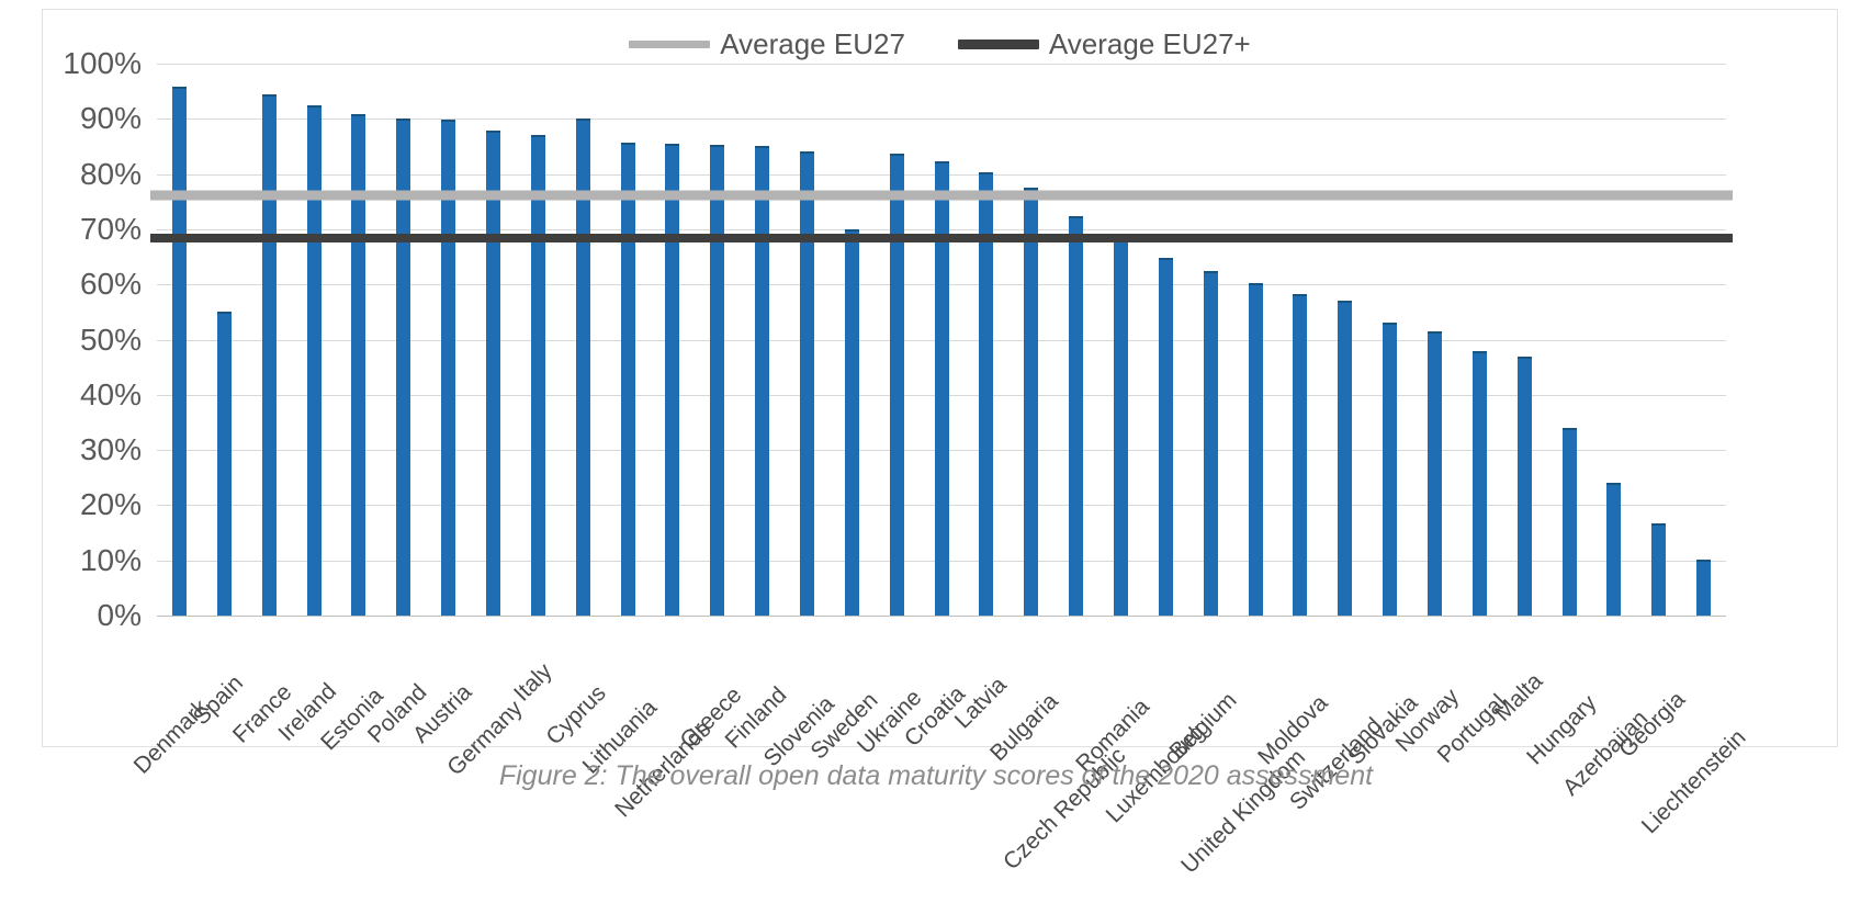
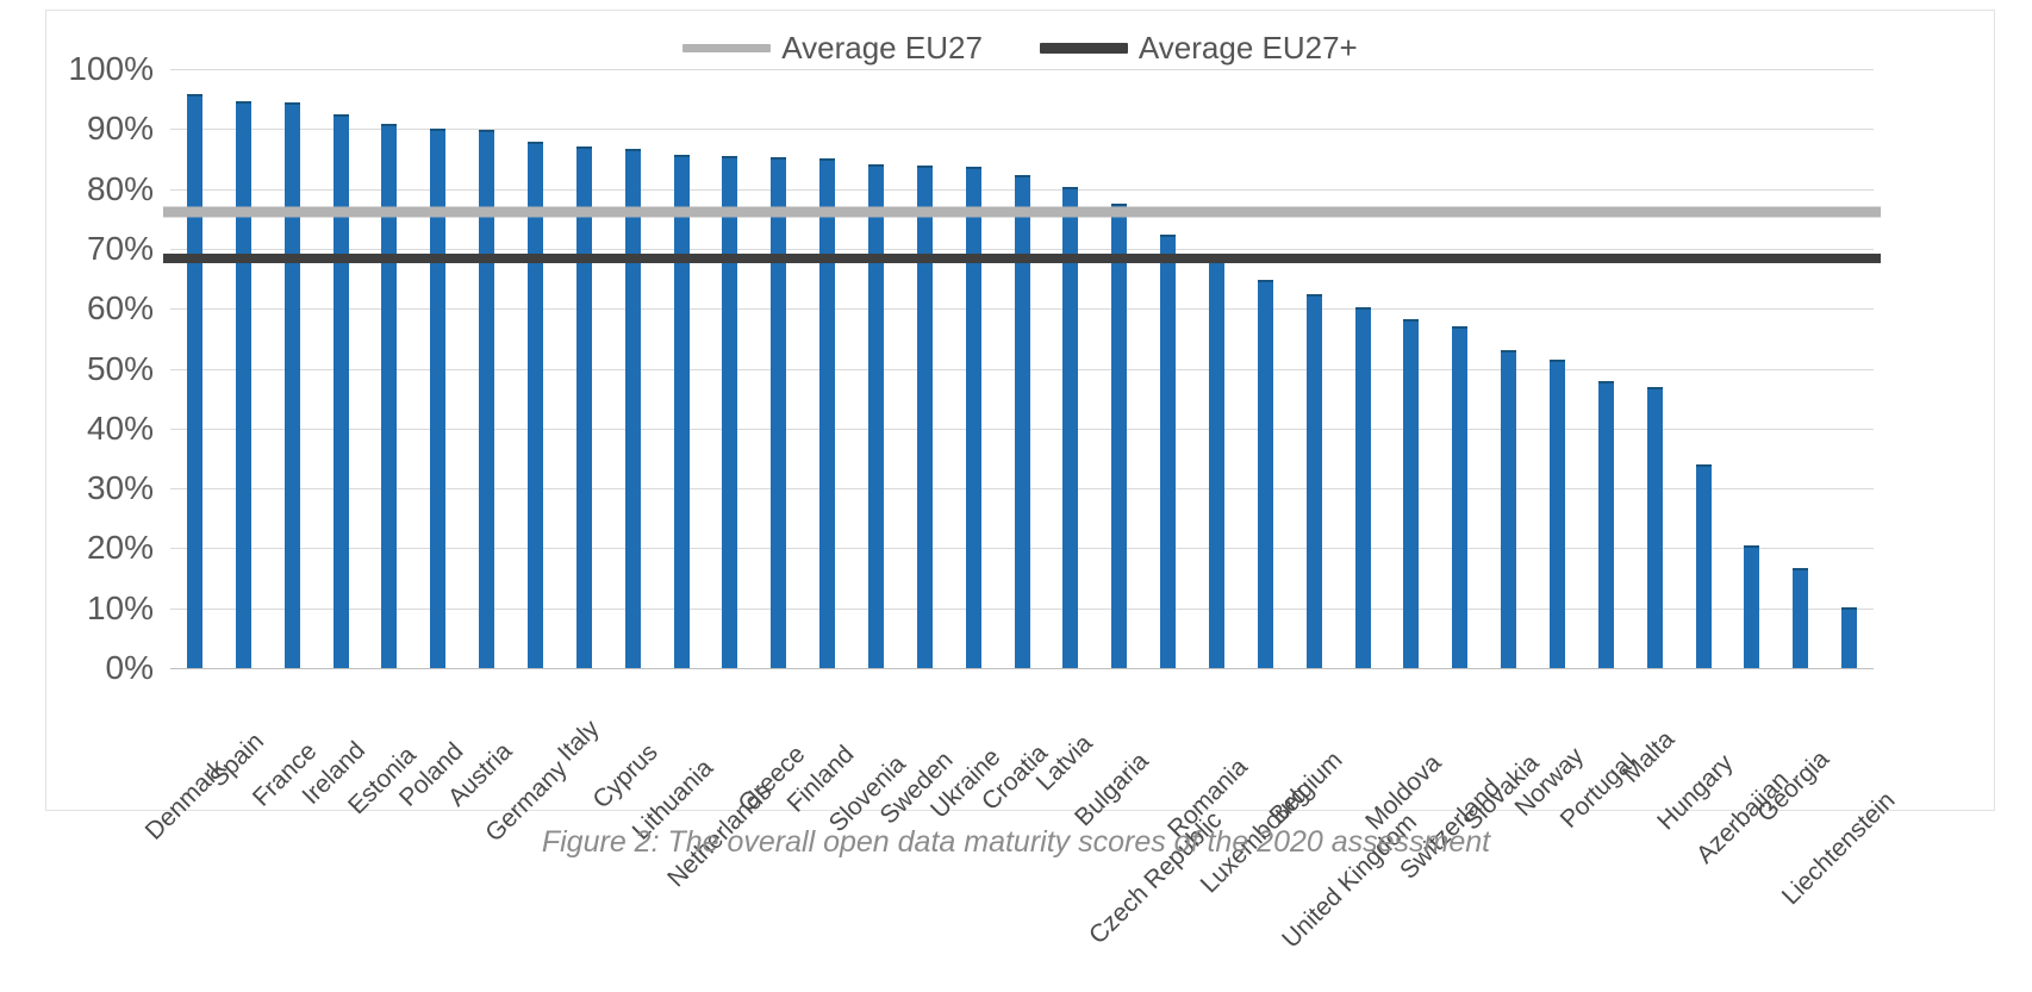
Spain: 55% -> 95%
Cyprus: 90% -> 87%
Sweden: 70% -> 84%
Azerbaijan: 24% -> 20%
